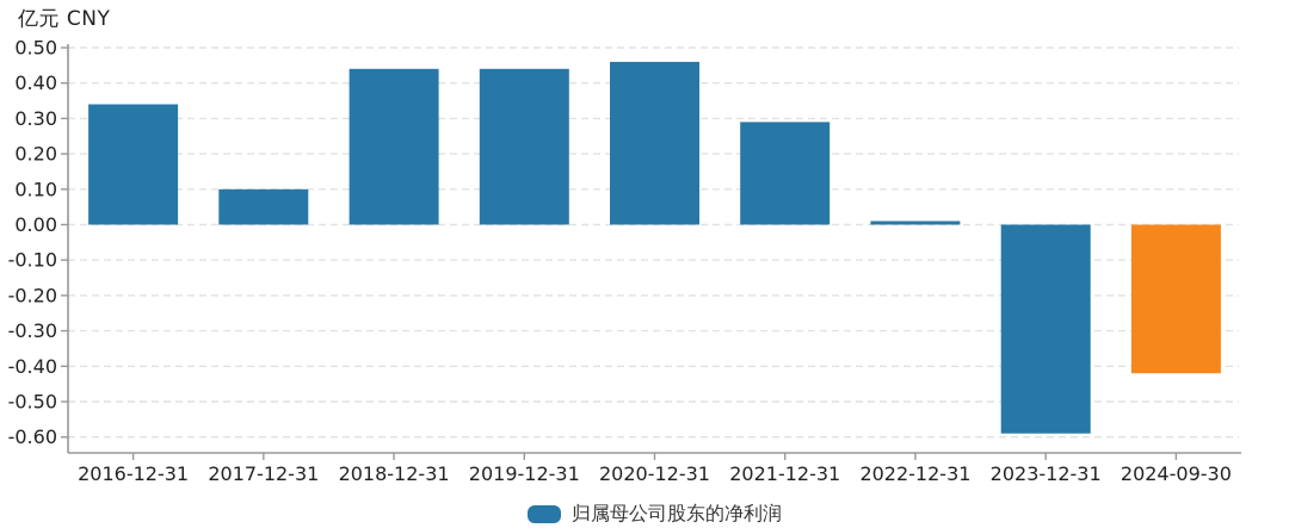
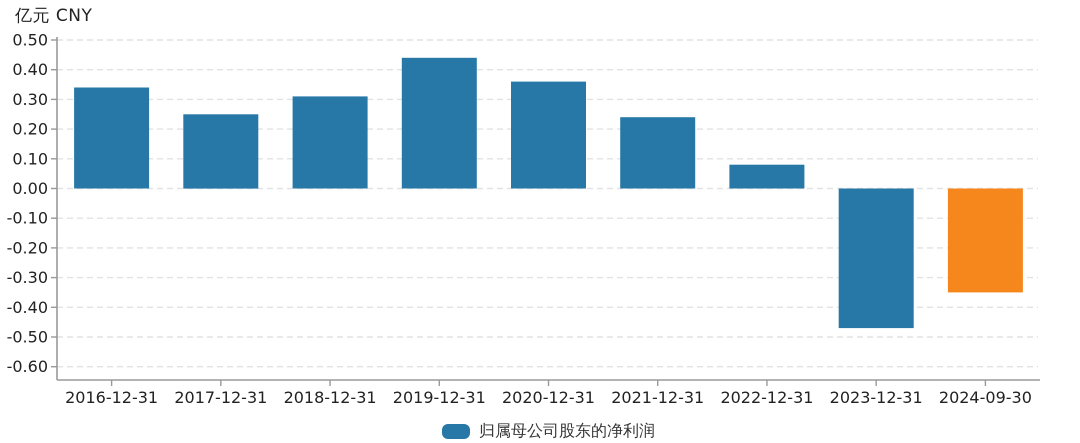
2017-12-31: 0.10 -> 0.25
2018-12-31: 0.44 -> 0.31
2020-12-31: 0.46 -> 0.36
2021-12-31: 0.29 -> 0.24
2022-12-31: 0.01 -> 0.08
2023-12-31: -0.59 -> -0.47
2024-09-30: -0.42 -> -0.35
